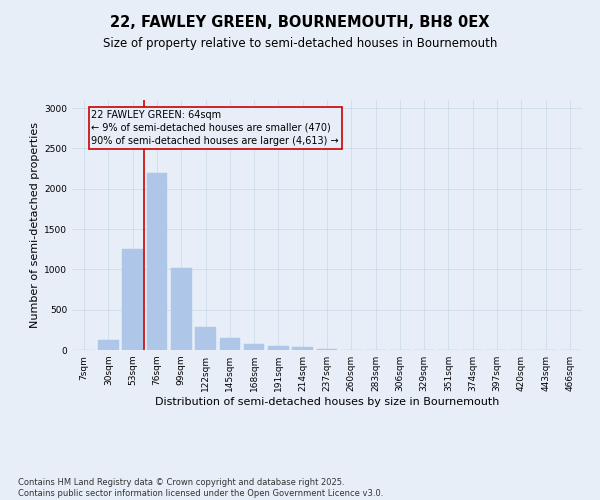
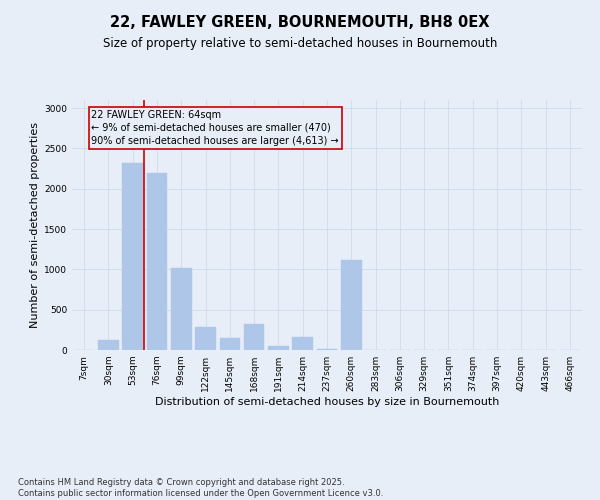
53sqm: 1250 -> 2320
168sqm: 80 -> 320
214sqm: 40 -> 160
260sqm: 0 -> 1120
